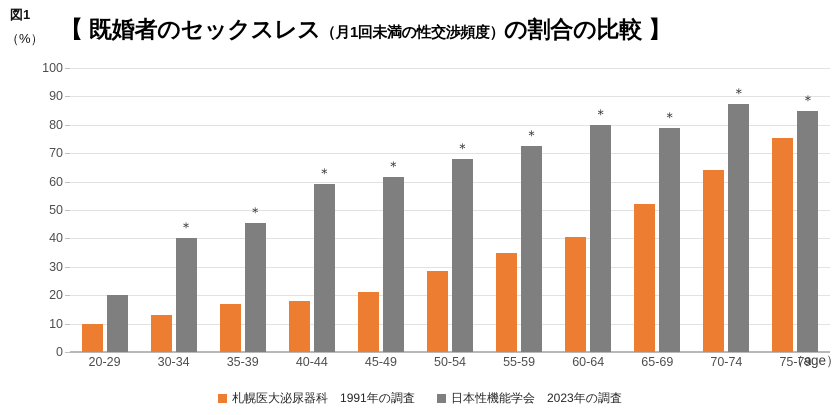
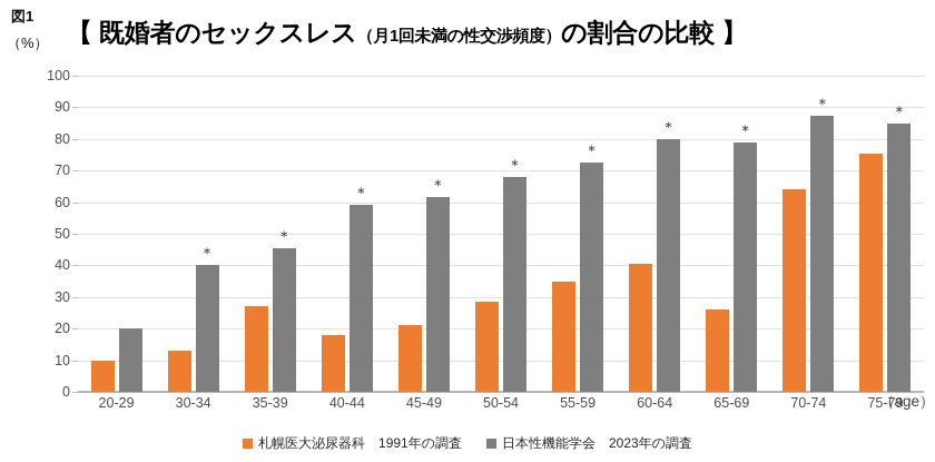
札幌医大泌尿器科 1991年の調査/35-39: 17 -> 27
札幌医大泌尿器科 1991年の調査/65-69: 52 -> 26
